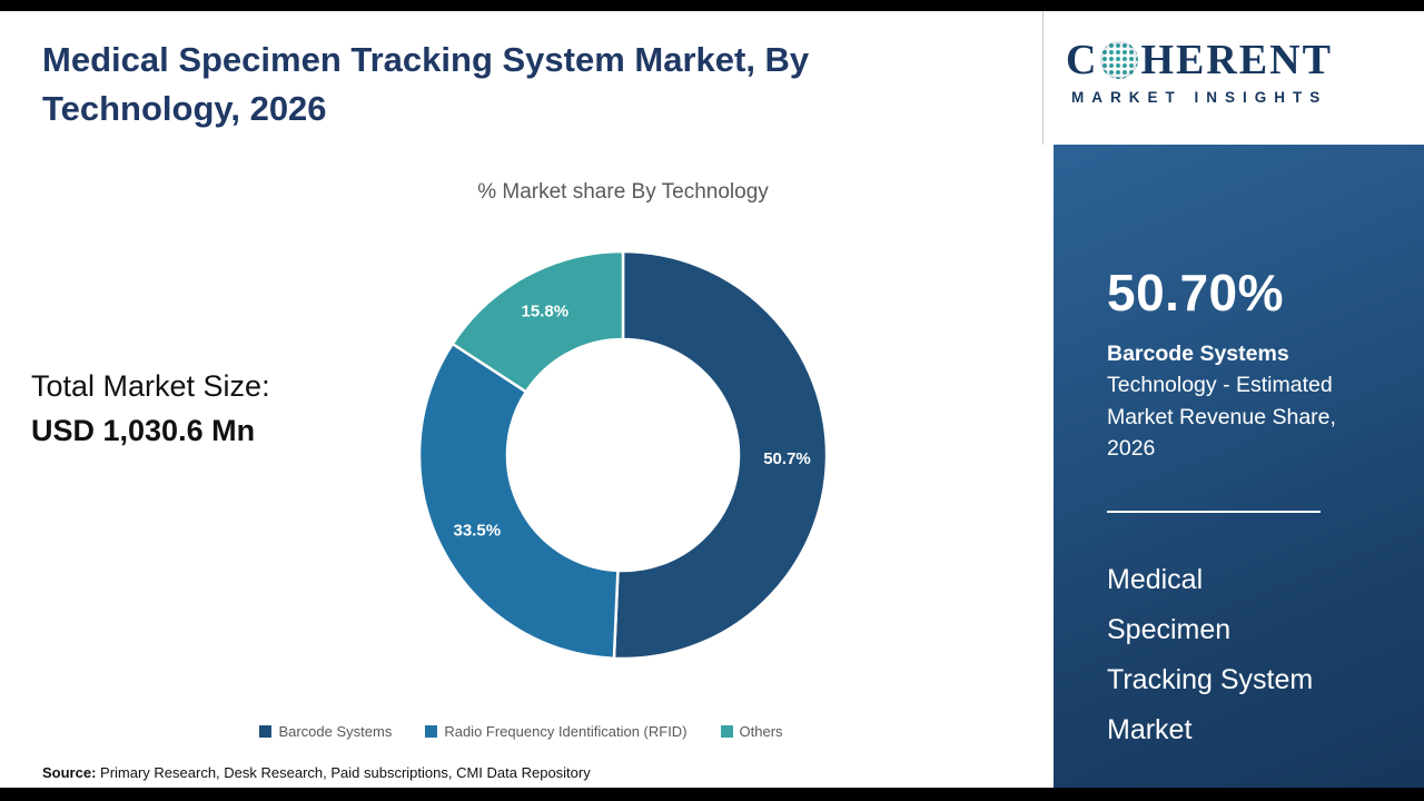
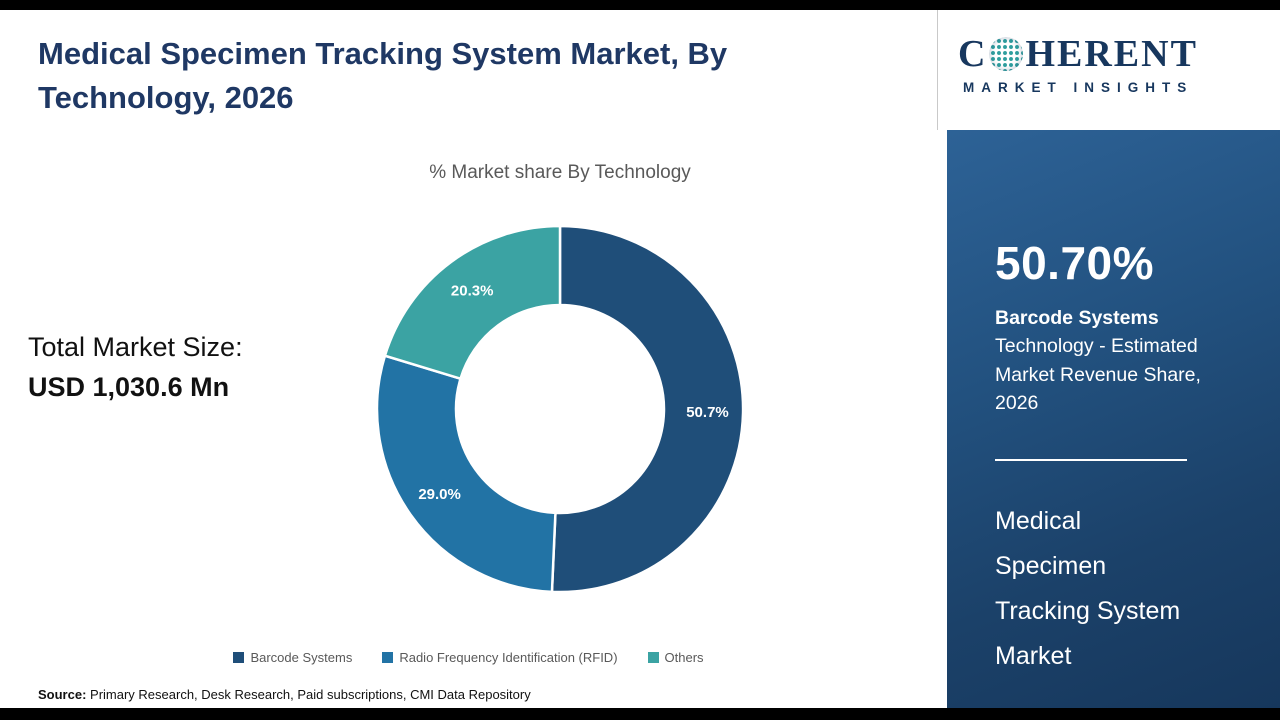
Radio Frequency Identification (RFID): 33.5% -> 29.0%
Others: 15.8% -> 20.3%
